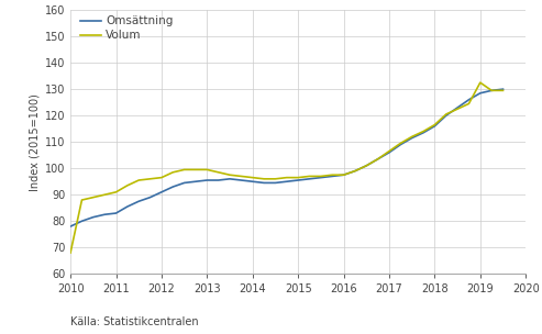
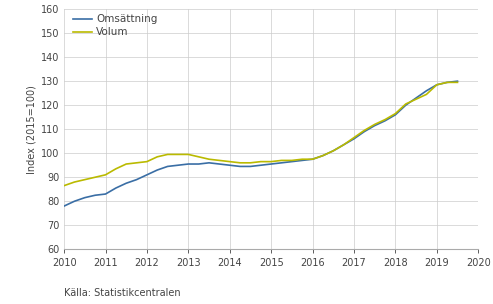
Volum/2010: 68.0 -> 86.5
Volum/2019: 132.5 -> 128.5
